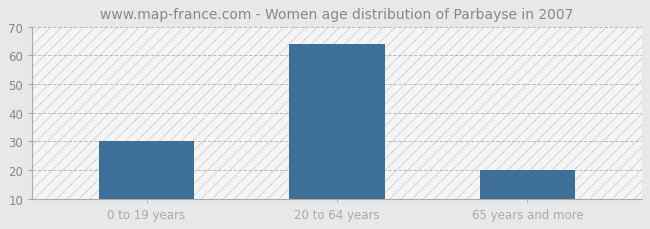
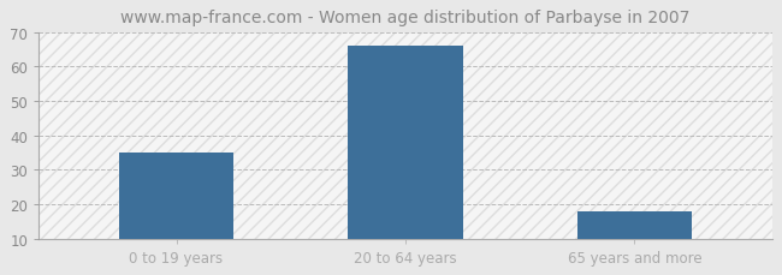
0 to 19 years: 30 -> 35
20 to 64 years: 64 -> 66
65 years and more: 20 -> 18
